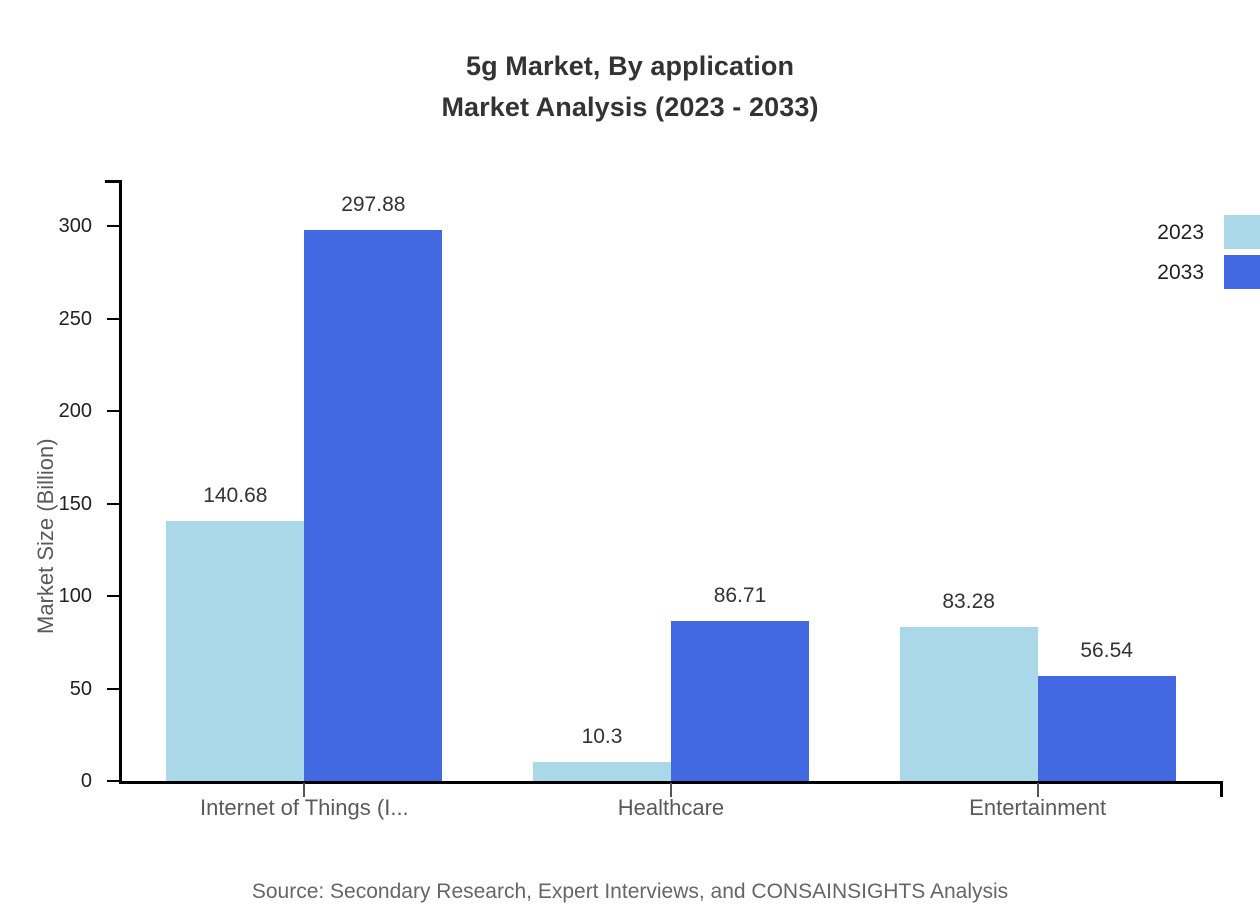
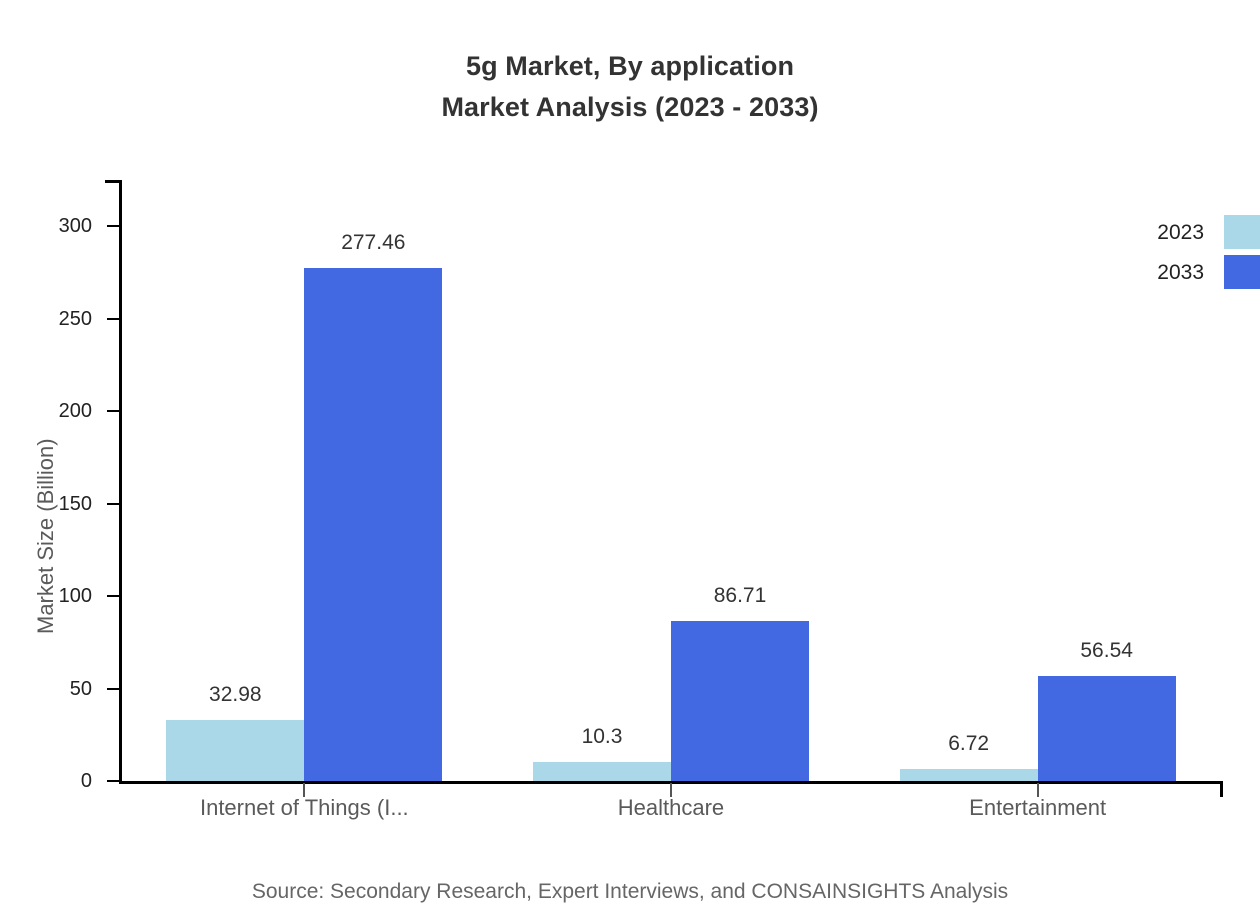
2023/Internet of Things (I...: 140.68 -> 32.98
2033/Internet of Things (I...: 297.88 -> 277.46
2023/Entertainment: 83.28 -> 6.72
